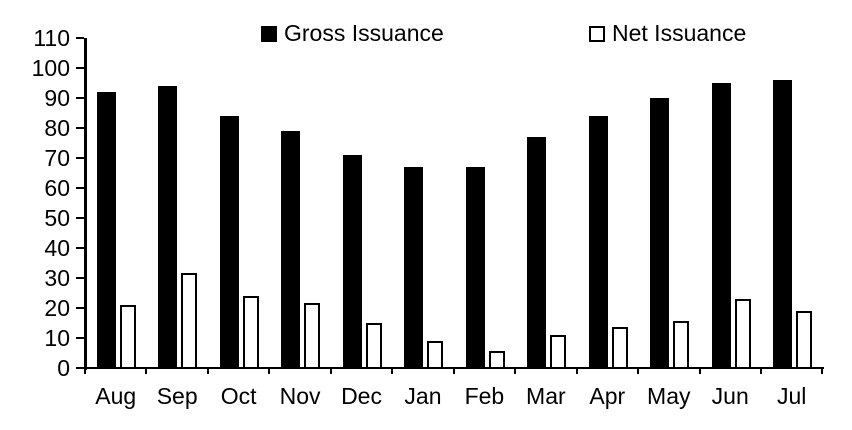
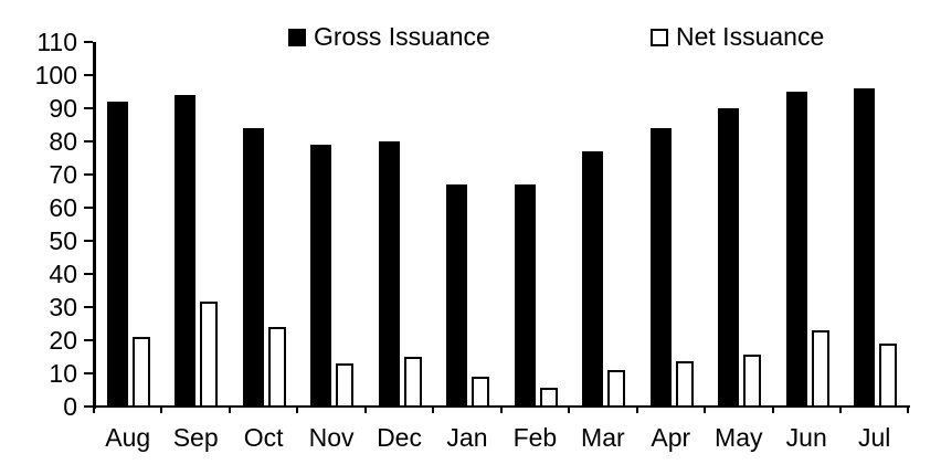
Net Issuance/Nov: 22 -> 13
Gross Issuance/Dec: 71 -> 80
